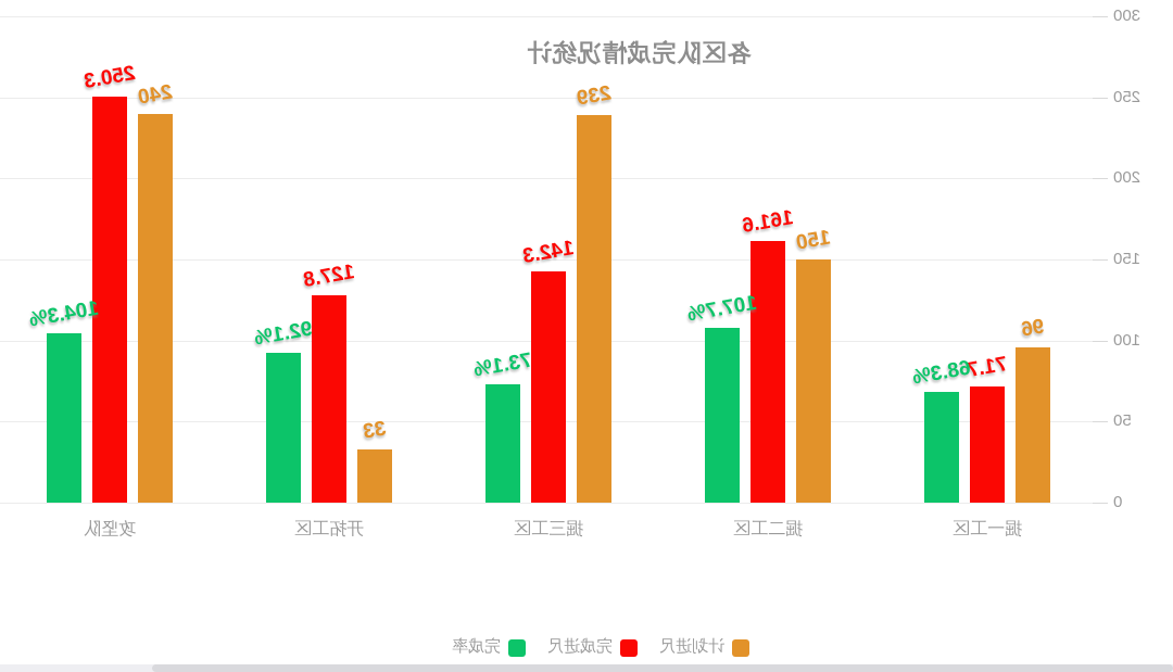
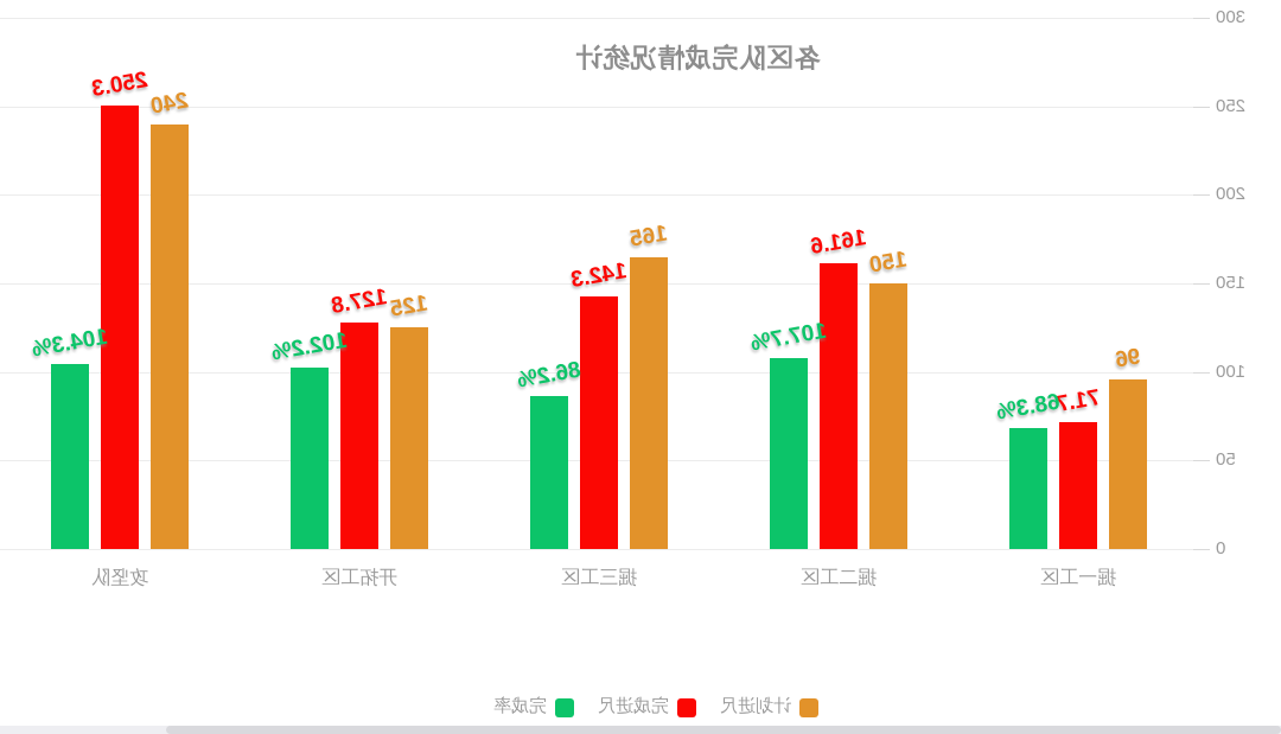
计划进尺/掘三工区: 239 -> 165
完成率/掘三工区: 73.1% -> 86.2%
计划进尺/开拓工区: 33 -> 125
完成率/开拓工区: 92.1% -> 102.2%
